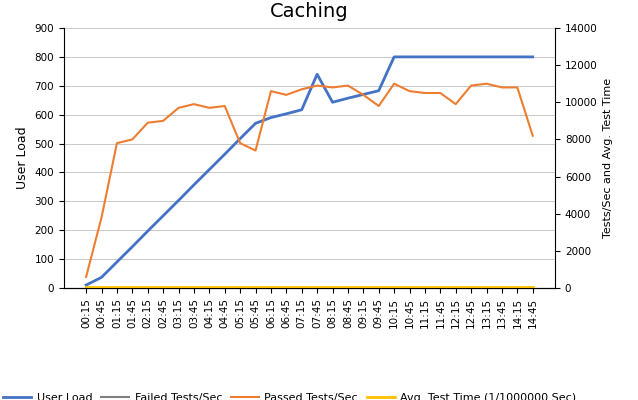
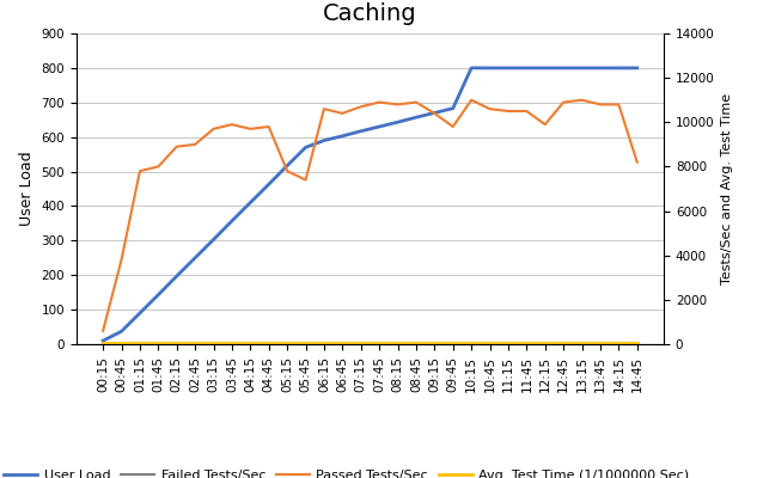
User Load/07:45: 740 -> 630
